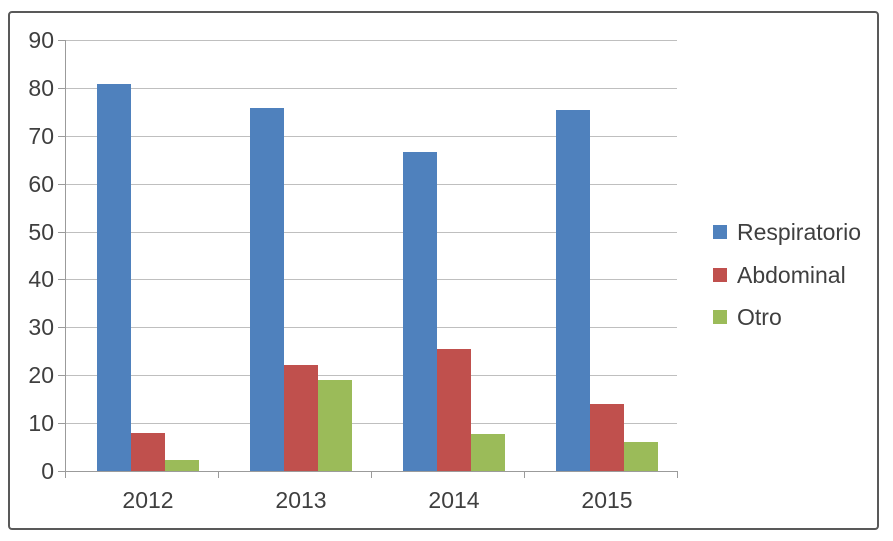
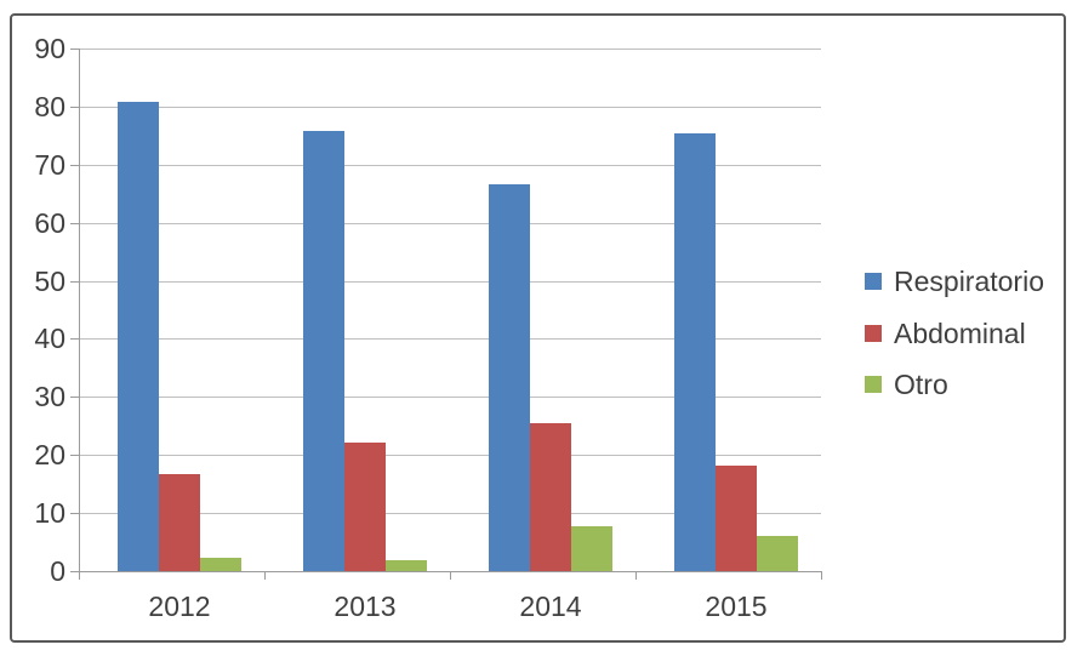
Abdominal/2012: 8 -> 17
Otro/2013: 19 -> 2
Abdominal/2015: 14 -> 18
